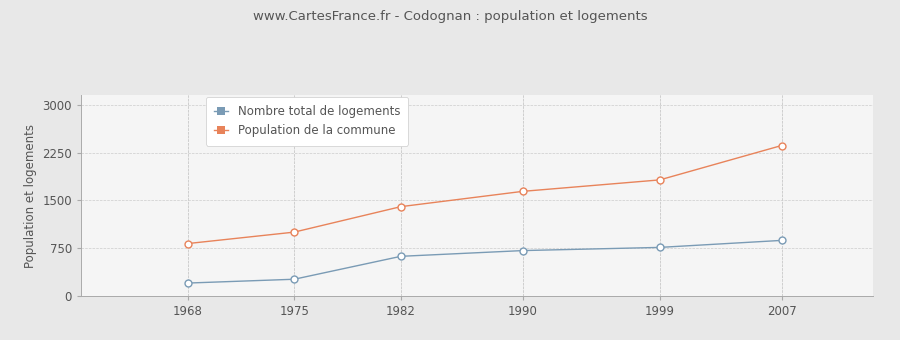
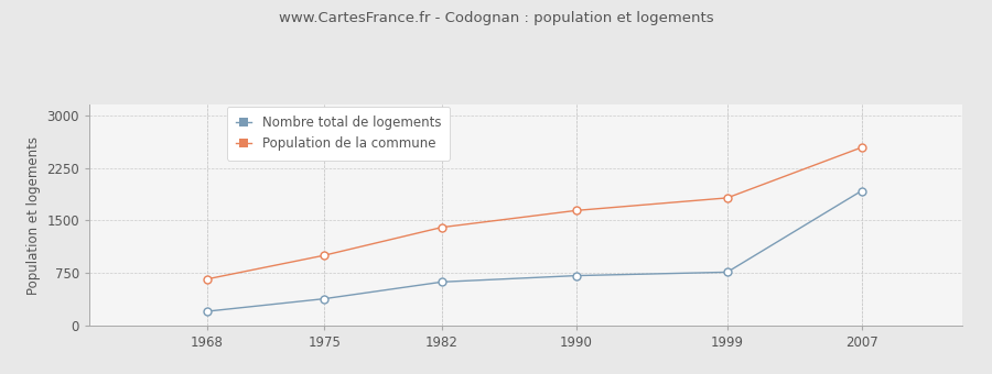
Population de la commune/1968: 820 -> 660
Nombre total de logements/1975: 260 -> 380
Nombre total de logements/2007: 870 -> 1920
Population de la commune/2007: 2360 -> 2540
